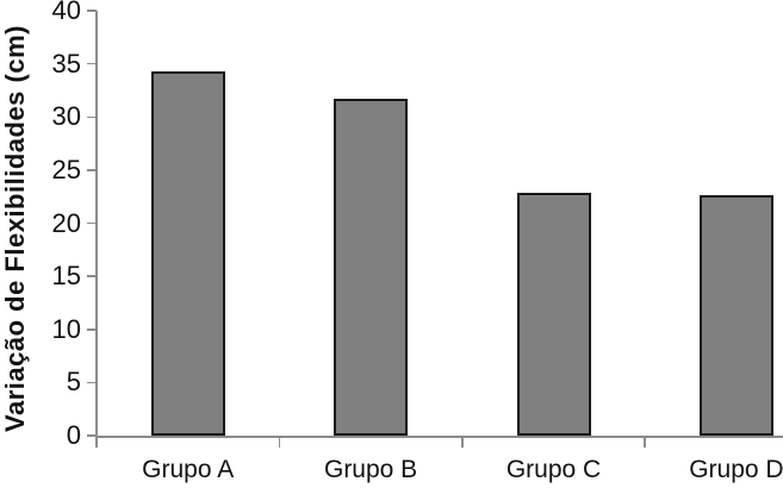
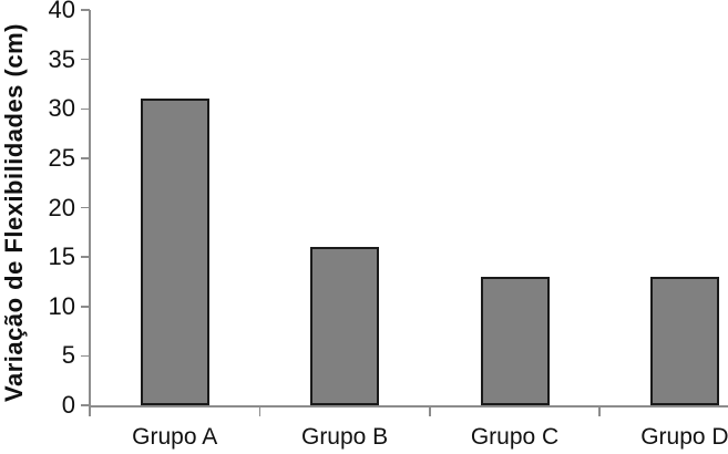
Grupo A: 34 -> 31
Grupo B: 32 -> 16
Grupo C: 23 -> 13
Grupo D: 23 -> 13
